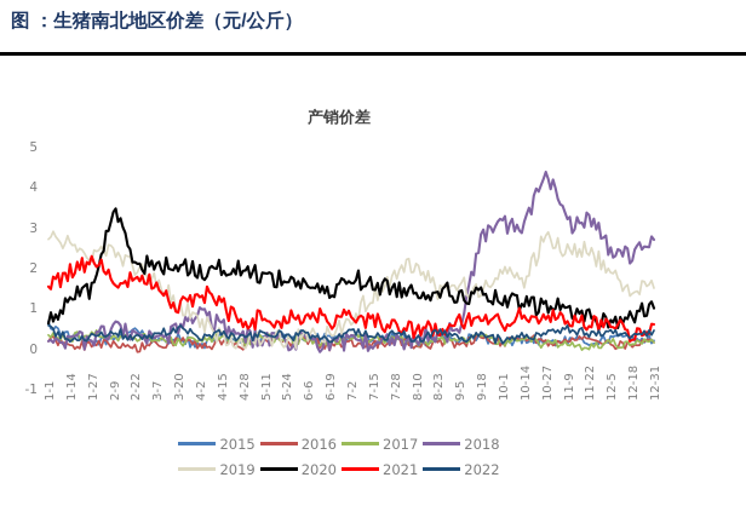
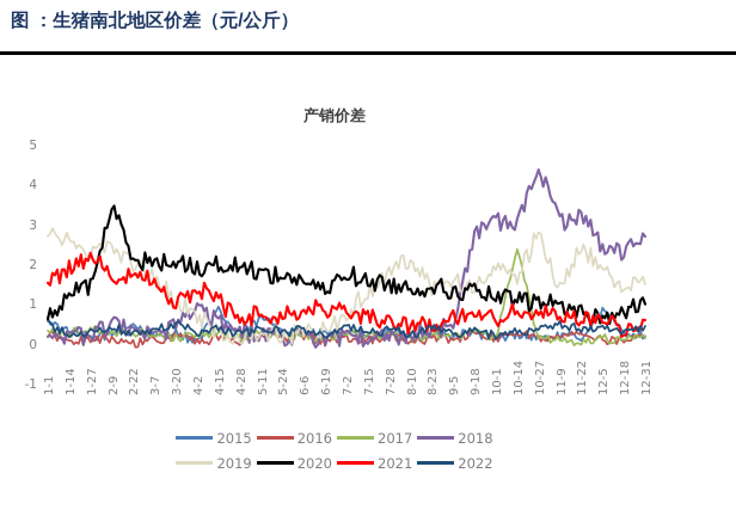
2015/4-15: 0.3 -> 0.9
2015/5-11: 0.3 -> 0.7
2021/6-19: 0.7 -> 0.9
2017/10-14: 0.2 -> 2.4
2019/11-9: 2.5 -> 1.4
2015/12-5: 0.3 -> 0.9
